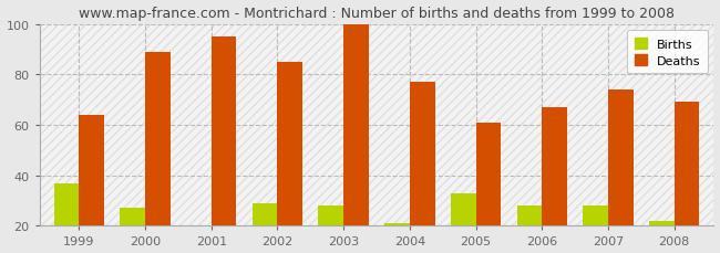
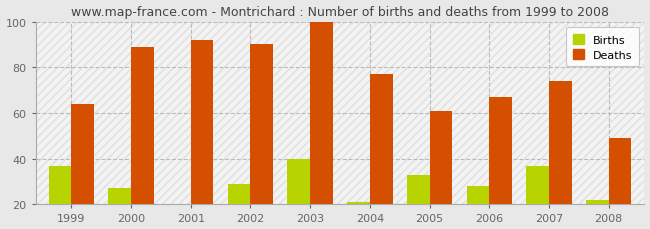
Deaths/2001: 95 -> 92
Deaths/2002: 85 -> 90
Births/2003: 28 -> 40
Births/2007: 28 -> 37
Deaths/2008: 69 -> 49
